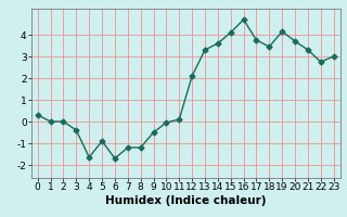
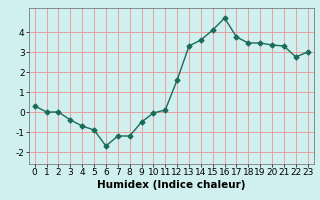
4: -1.65 -> -0.70
12: 2.10 -> 1.60
19: 4.15 -> 3.45
20: 3.70 -> 3.35
